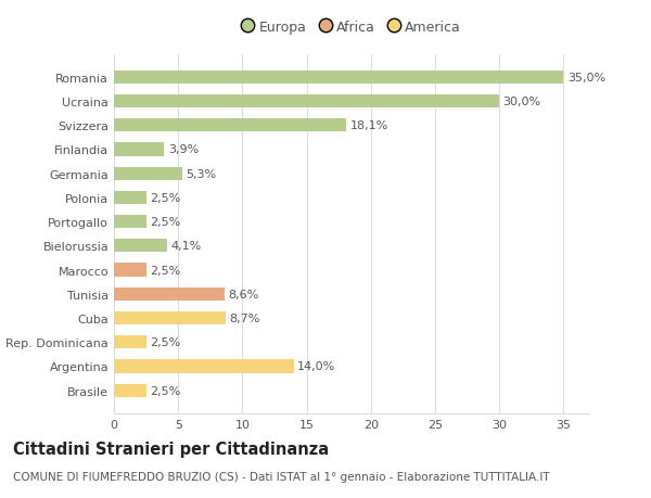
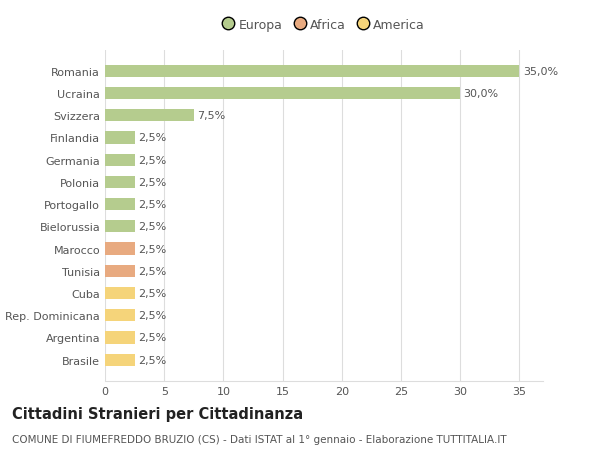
Svizzera: 18,1% -> 7,5%
Finlandia: 3,9% -> 2,5%
Germania: 5,3% -> 2,5%
Bielorussia: 4,1% -> 2,5%
Tunisia: 8,6% -> 2,5%
Cuba: 8,7% -> 2,5%
Argentina: 14,0% -> 2,5%
